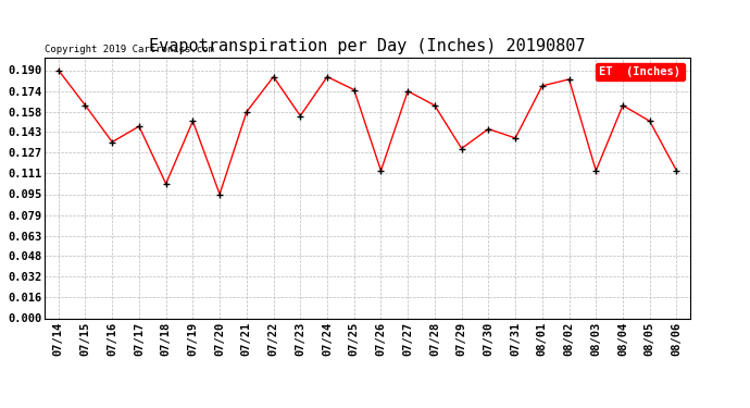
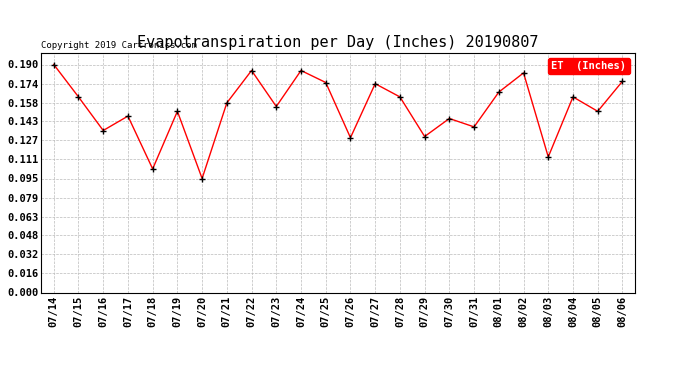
07/26: 0.113 -> 0.129
08/01: 0.178 -> 0.167
08/06: 0.113 -> 0.176
